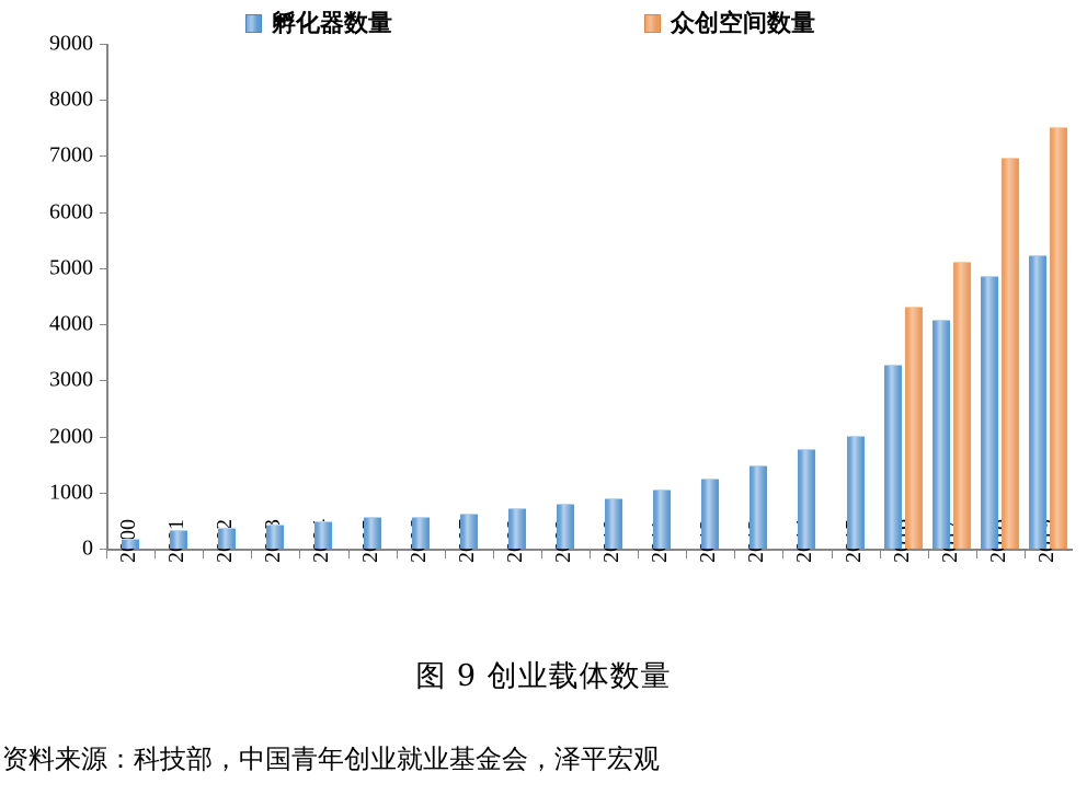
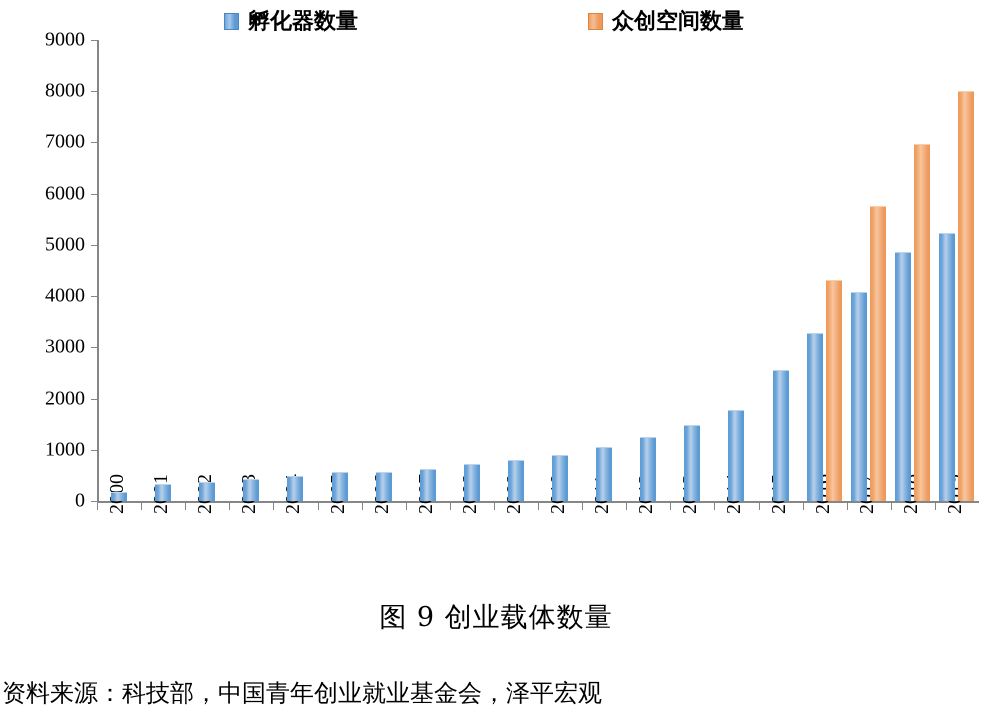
孵化器数量/2015: 2000 -> 2500
众创空间数量/2017: 5100 -> 5700
众创空间数量/2019: 7500 -> 8000
